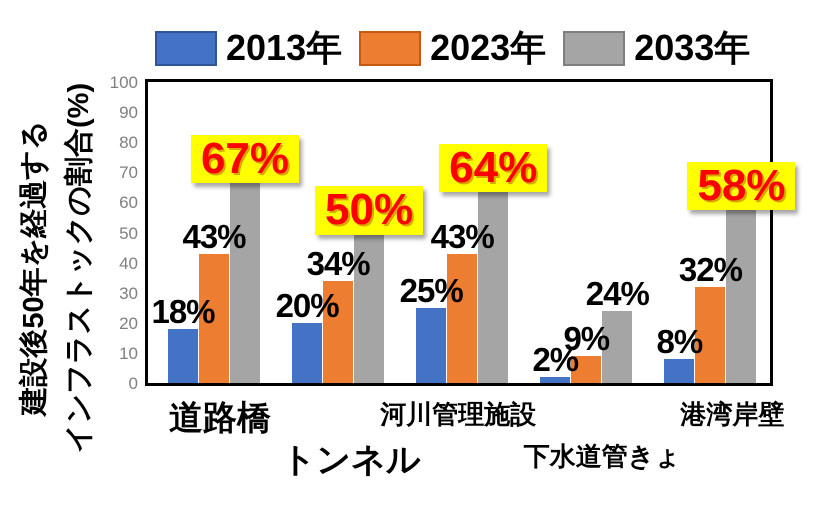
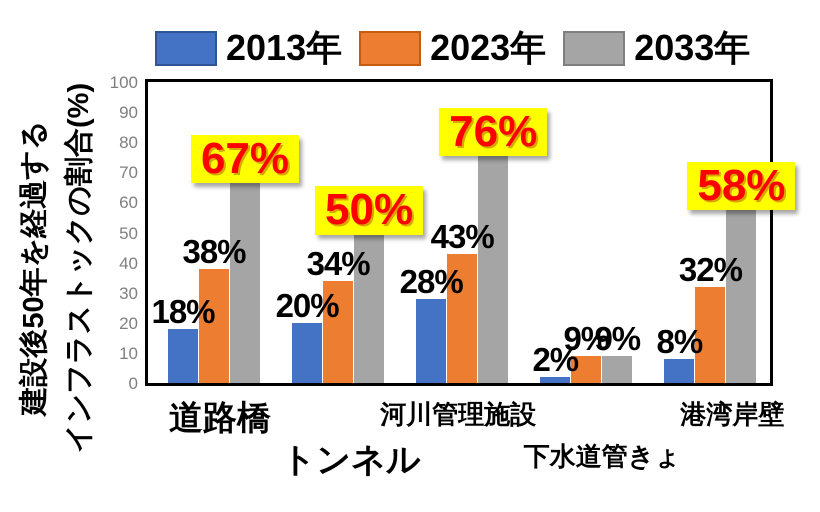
2023年/道路橋: 43% -> 38%
2013年/河川管理施設: 25% -> 28%
2033年/河川管理施設: 64% -> 76%
2033年/下水道管きょ: 24% -> 9%
